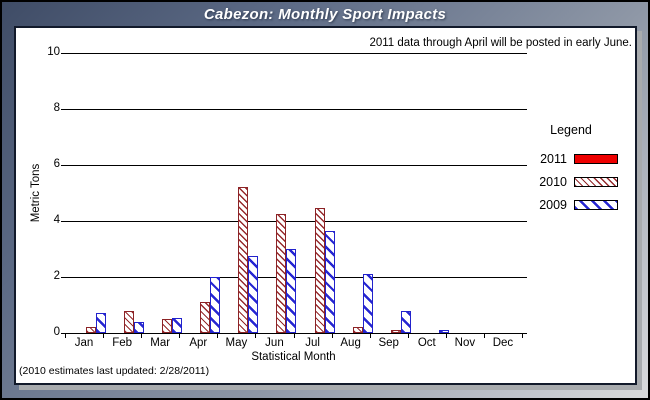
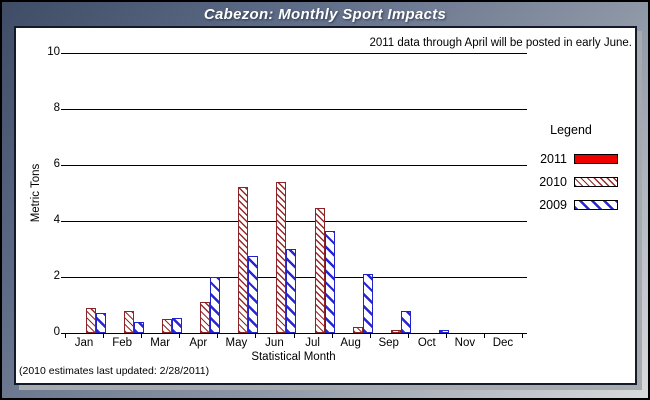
2010/Jan: 0.2 -> 0.9
2010/Jun: 4.2 -> 5.4
